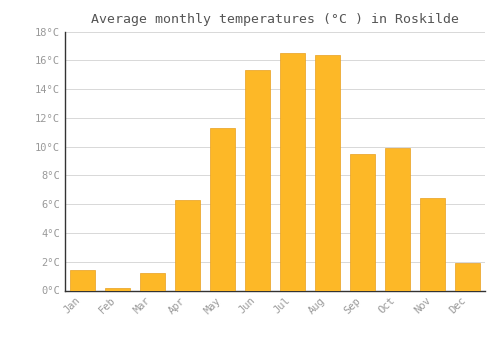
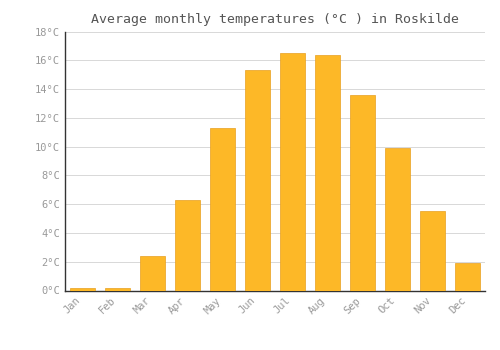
Jan: 1.4°C -> 0.2°C
Mar: 1.2°C -> 2.4°C
Sep: 9.5°C -> 13.6°C
Nov: 6.4°C -> 5.5°C
